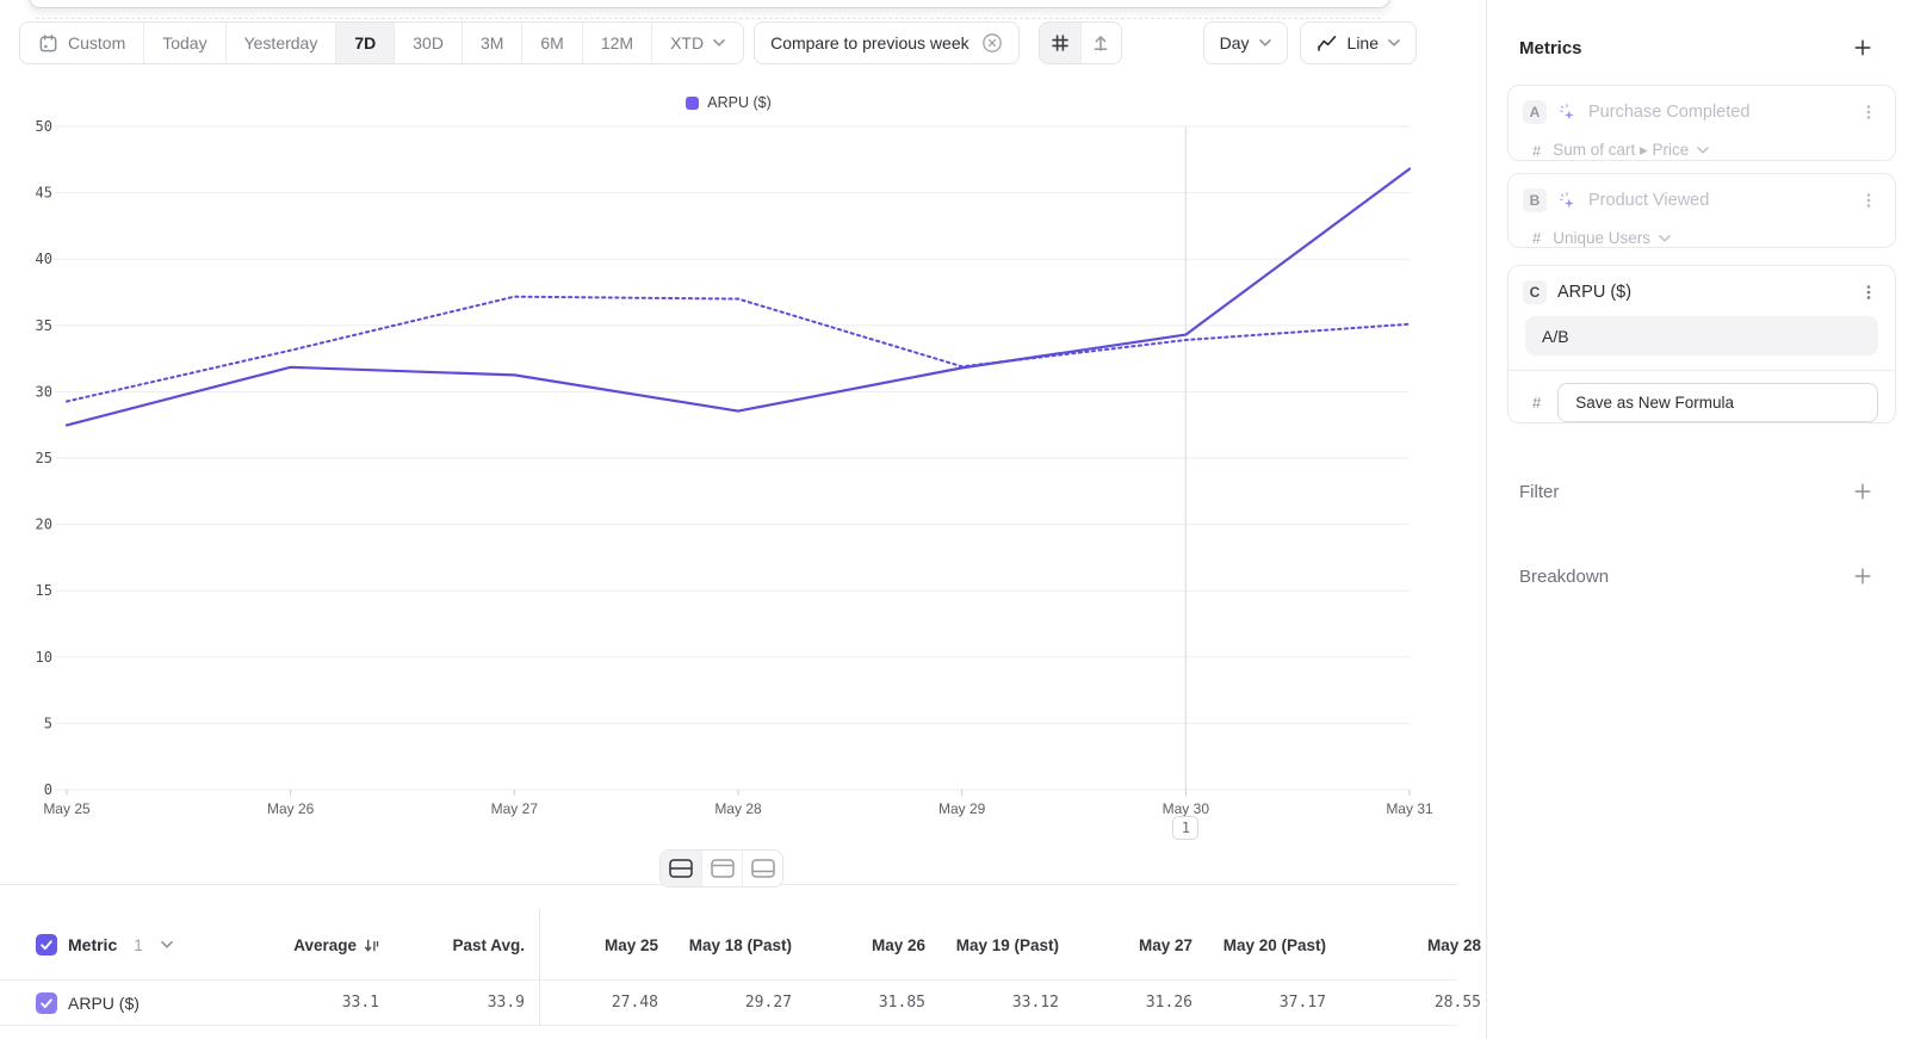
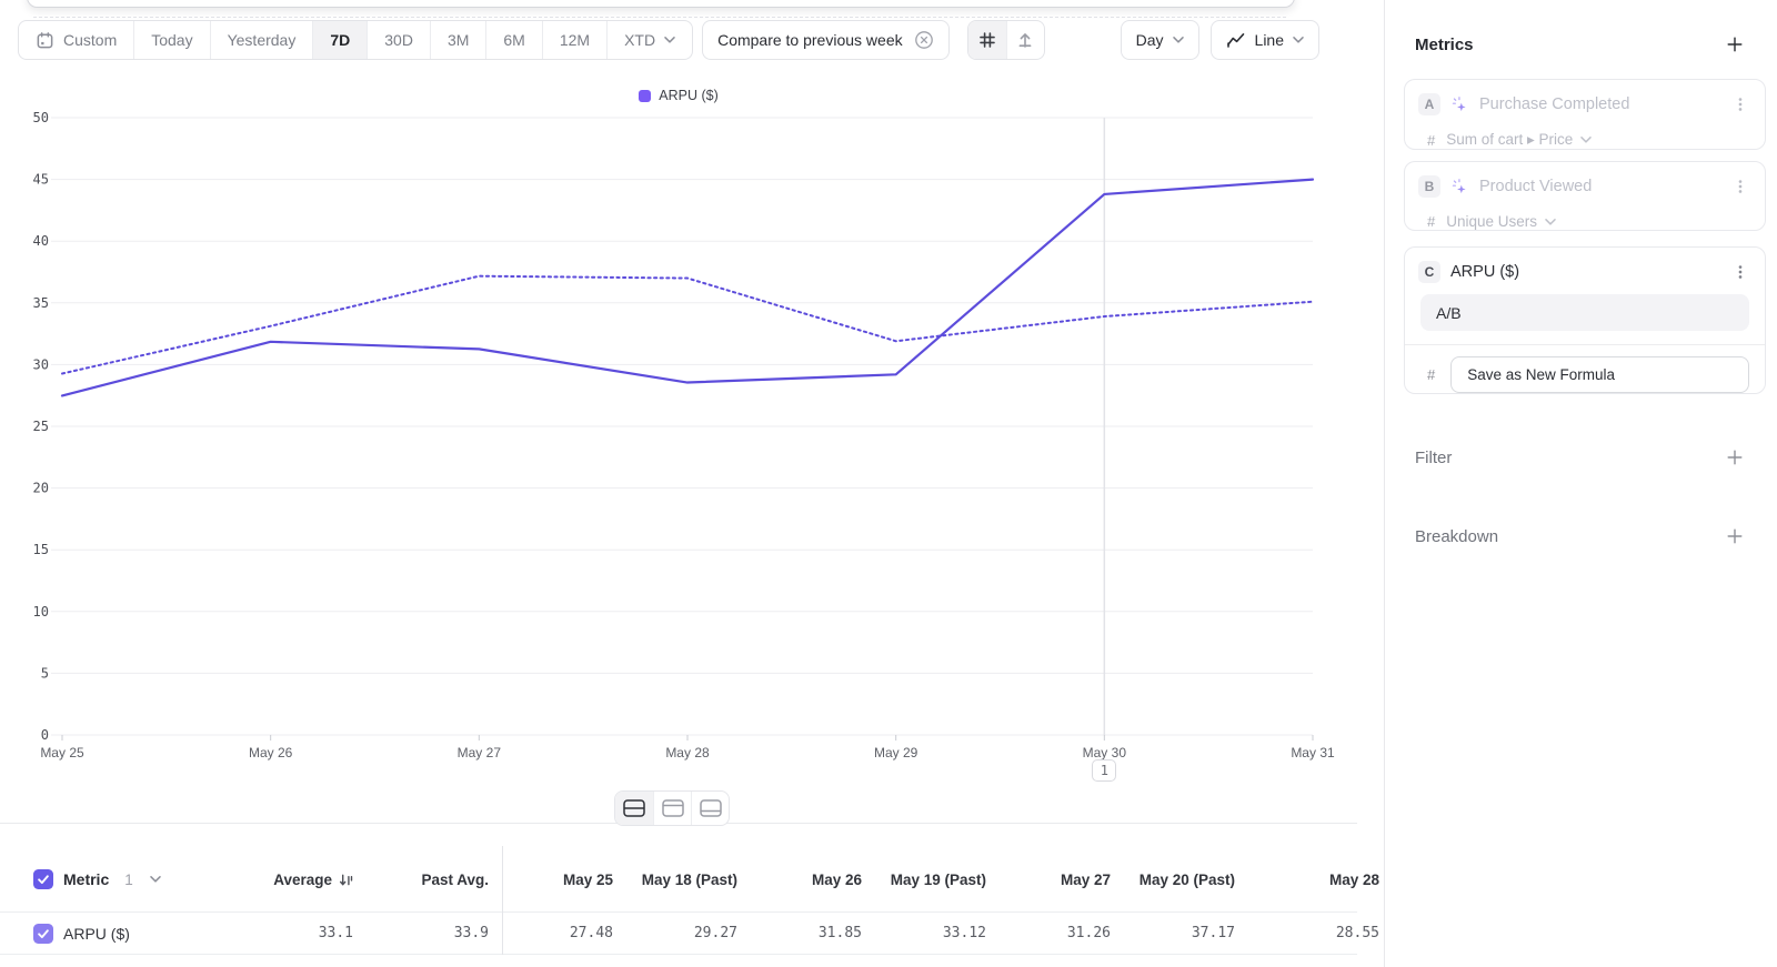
ARPU ($)/May 29: 31.8 -> 29.2
ARPU ($)/May 30: 34.3 -> 43.8
ARPU ($)/May 31: 46.8 -> 45.0
